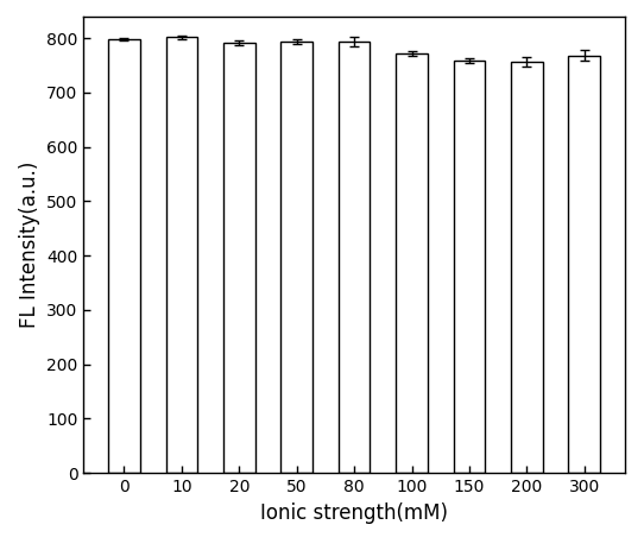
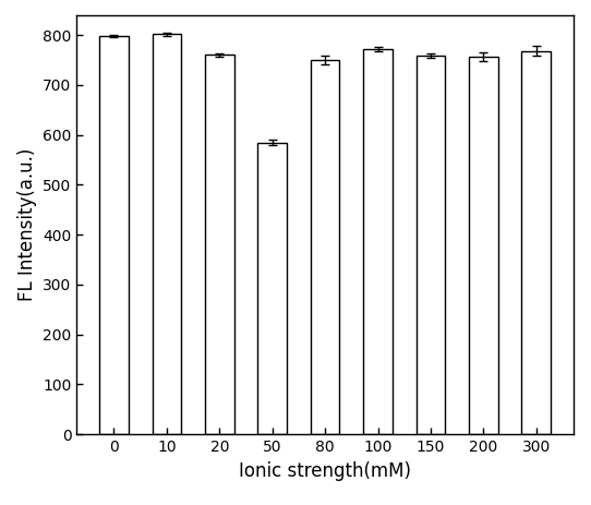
20: 792 -> 760
50: 794 -> 585
80: 794 -> 750
